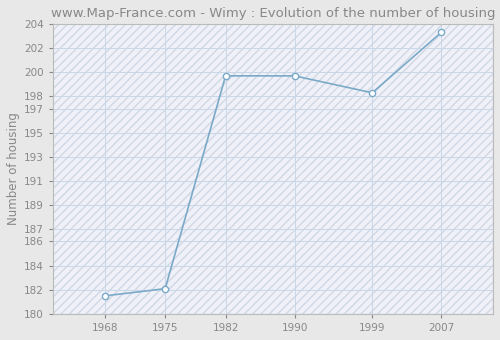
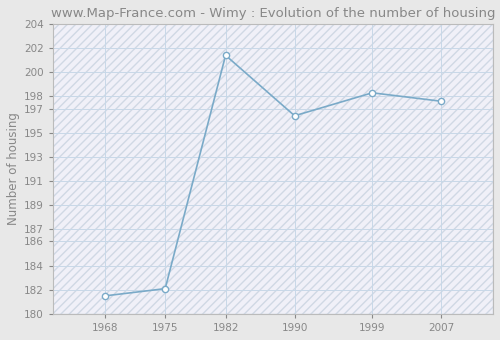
1982: 199.7 -> 201.4
1990: 199.7 -> 196.4
2007: 203.3 -> 197.6
